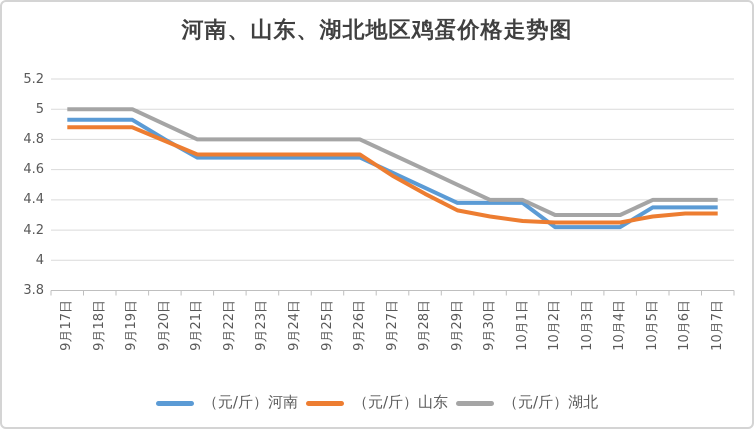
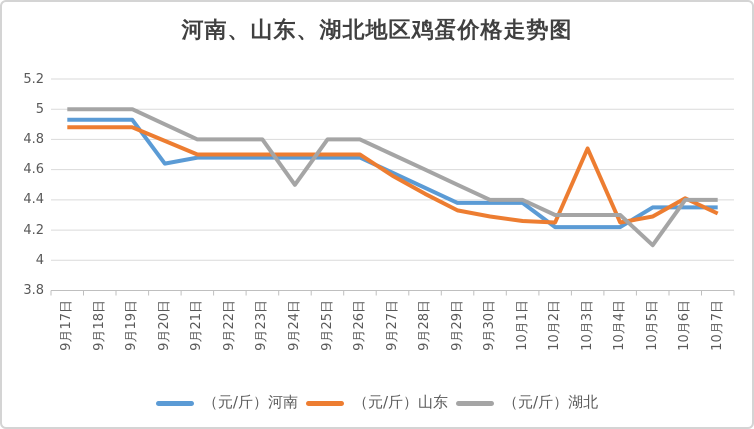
（元/斤）河南/9月20日: 4.80 -> 4.64
（元/斤）湖北/9月24日: 4.8 -> 4.5
（元/斤）山东/10月3日: 4.25 -> 4.74
（元/斤）湖北/10月5日: 4.4 -> 4.1
（元/斤）山东/10月6日: 4.31 -> 4.41
